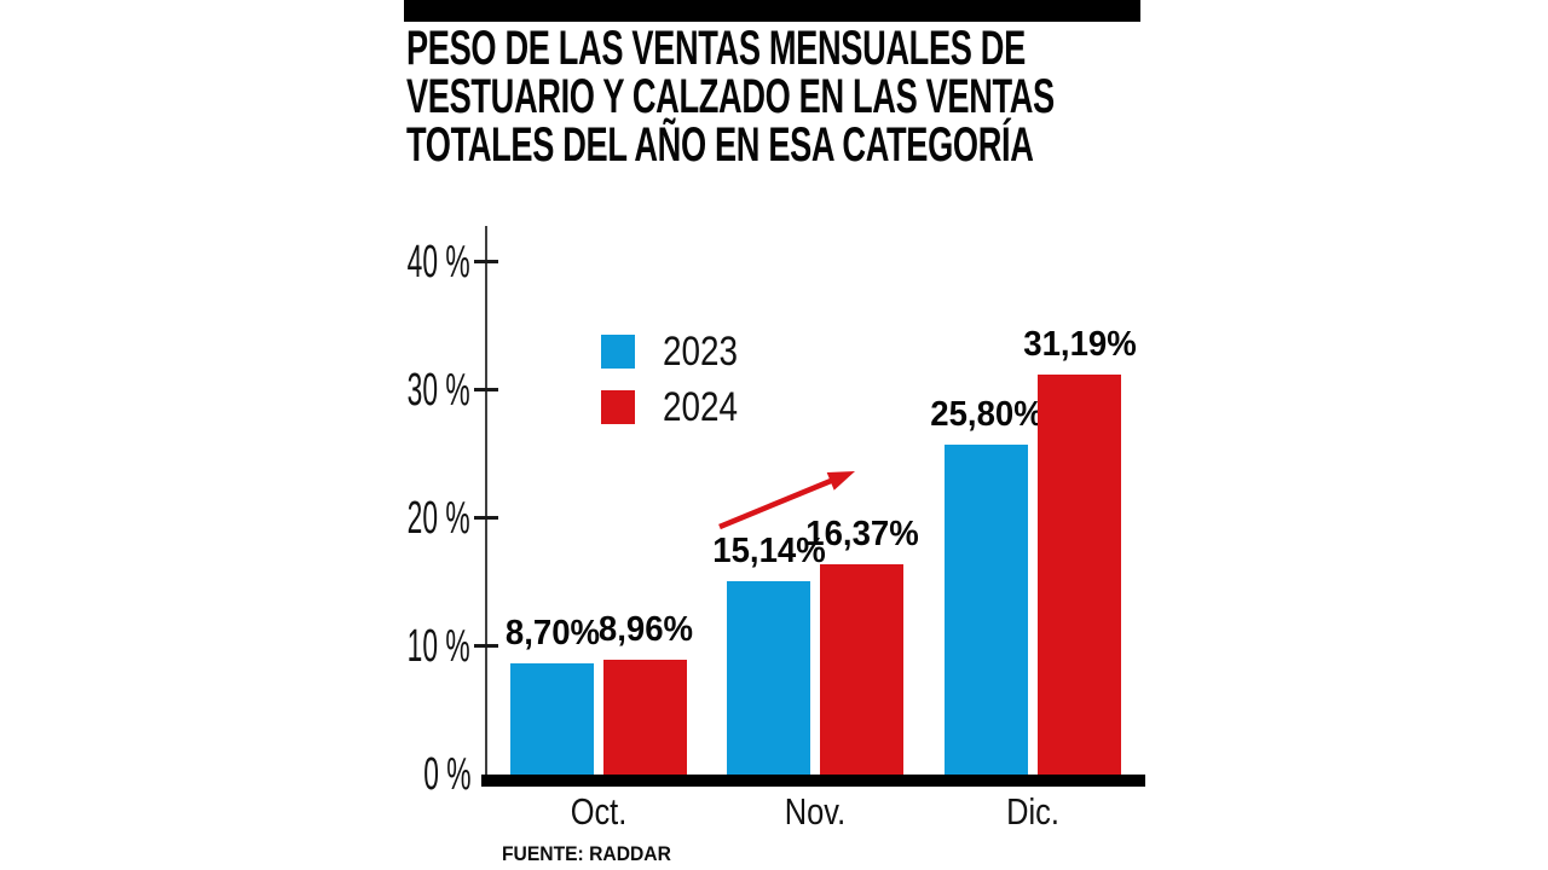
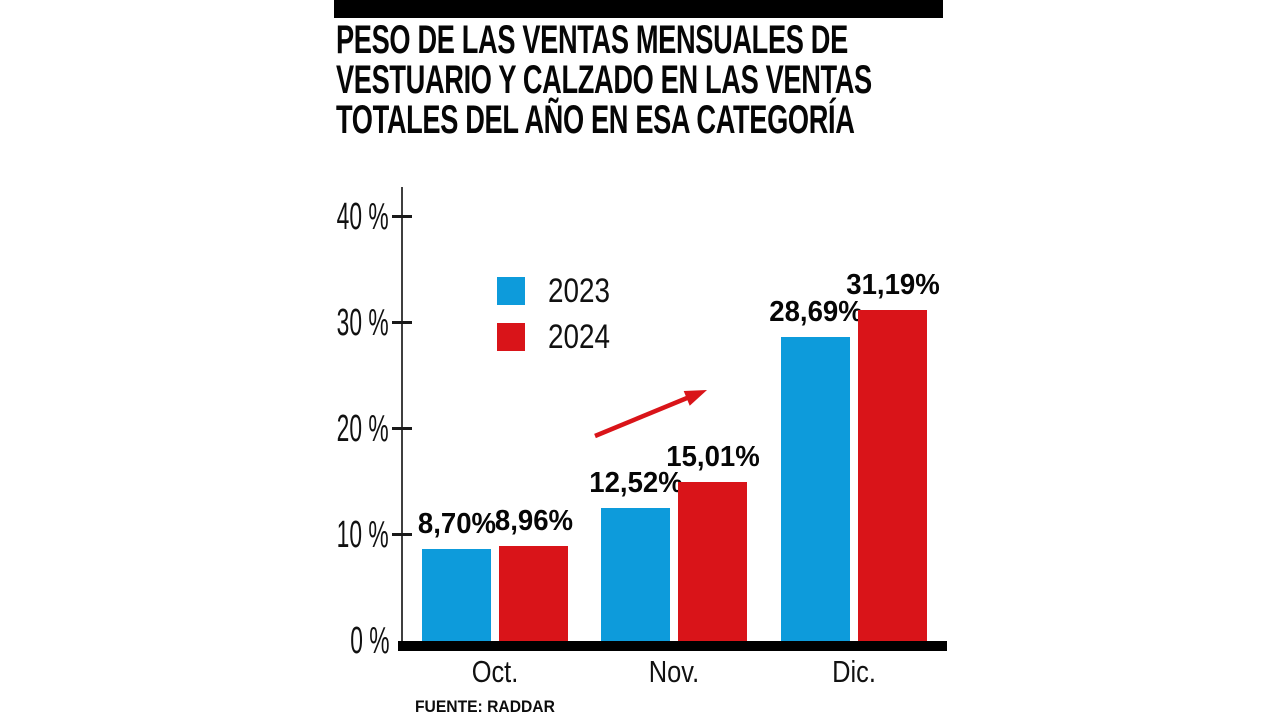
2023/Nov.: 15,14% -> 12,52%
2024/Nov.: 16,37% -> 15,01%
2023/Dic.: 25,80% -> 28,69%
